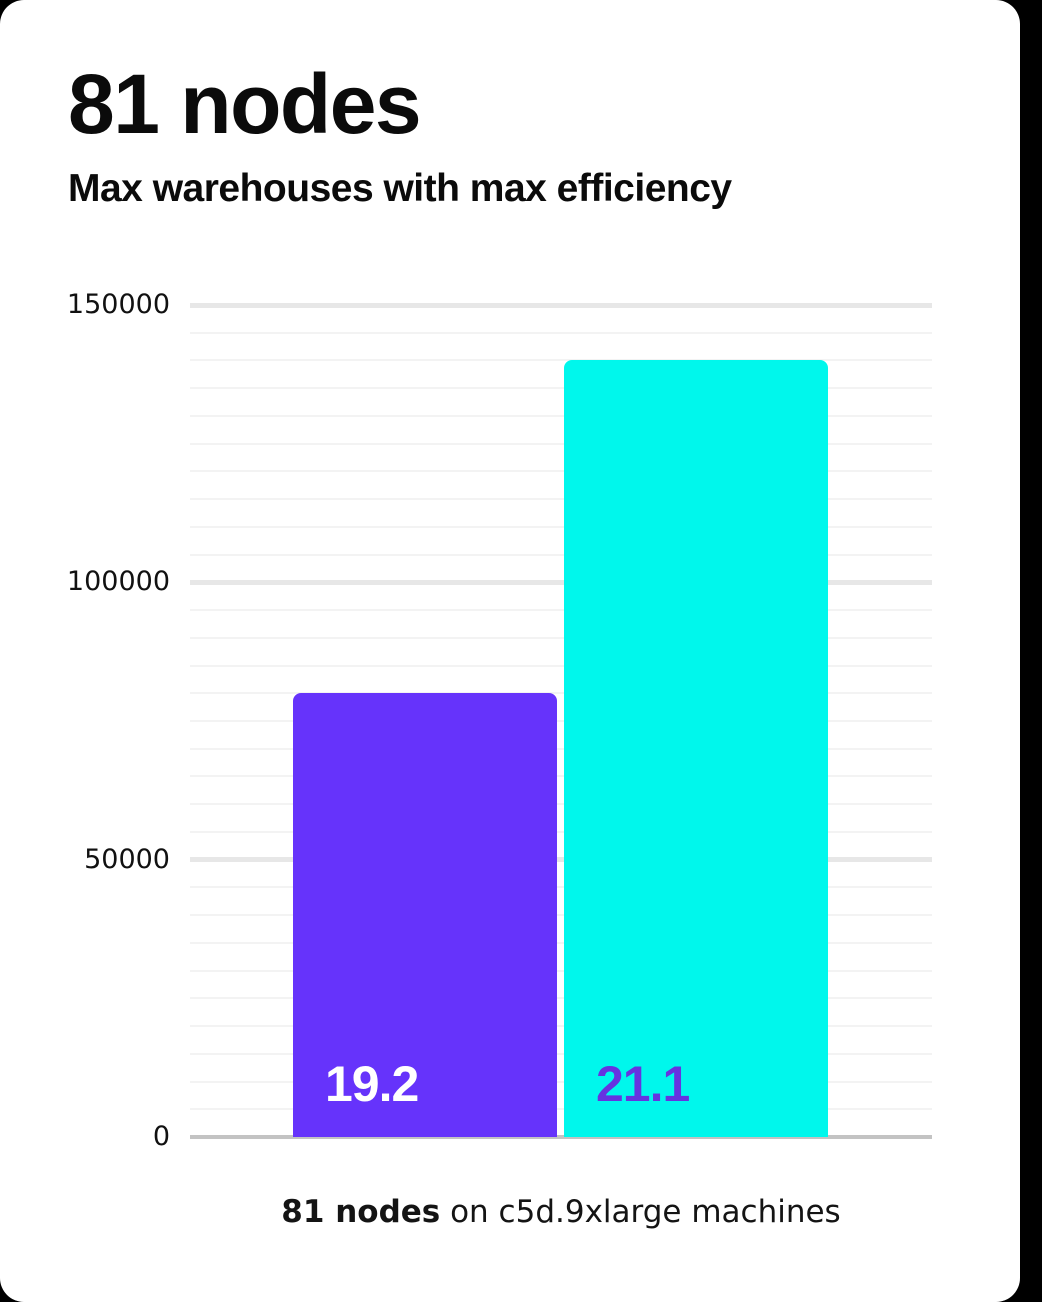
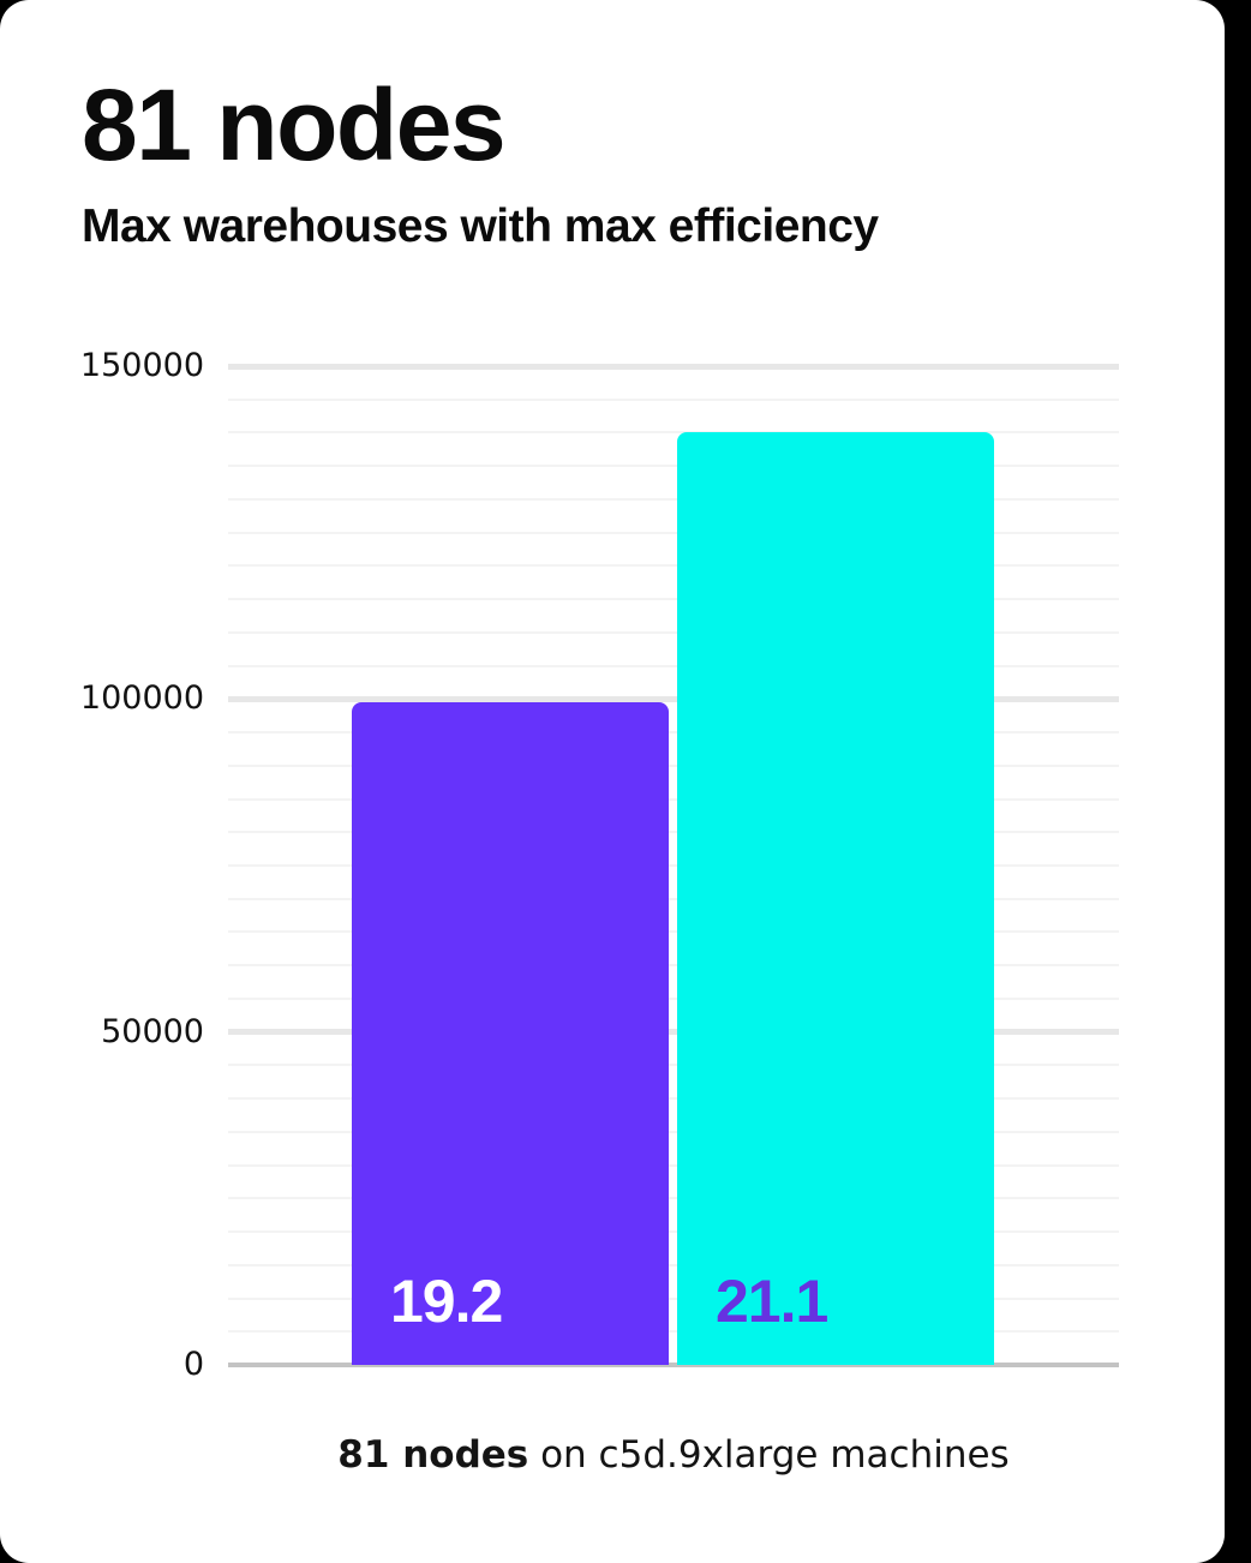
19.2: 80000 -> 100000
